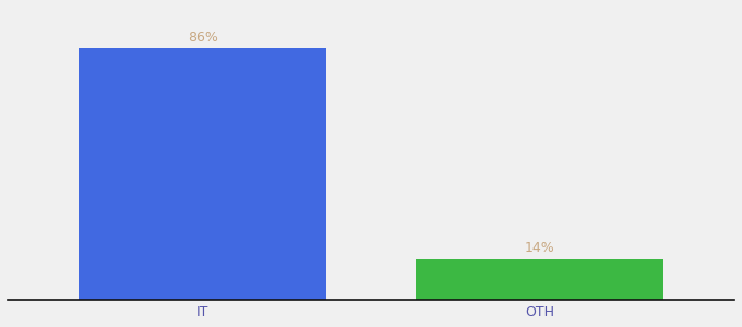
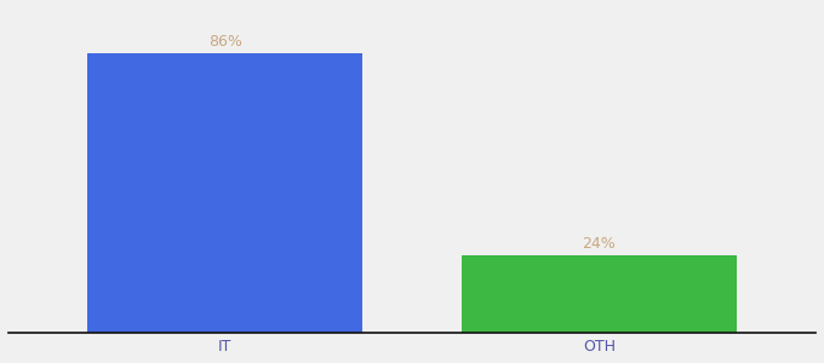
OTH: 14% -> 24%
